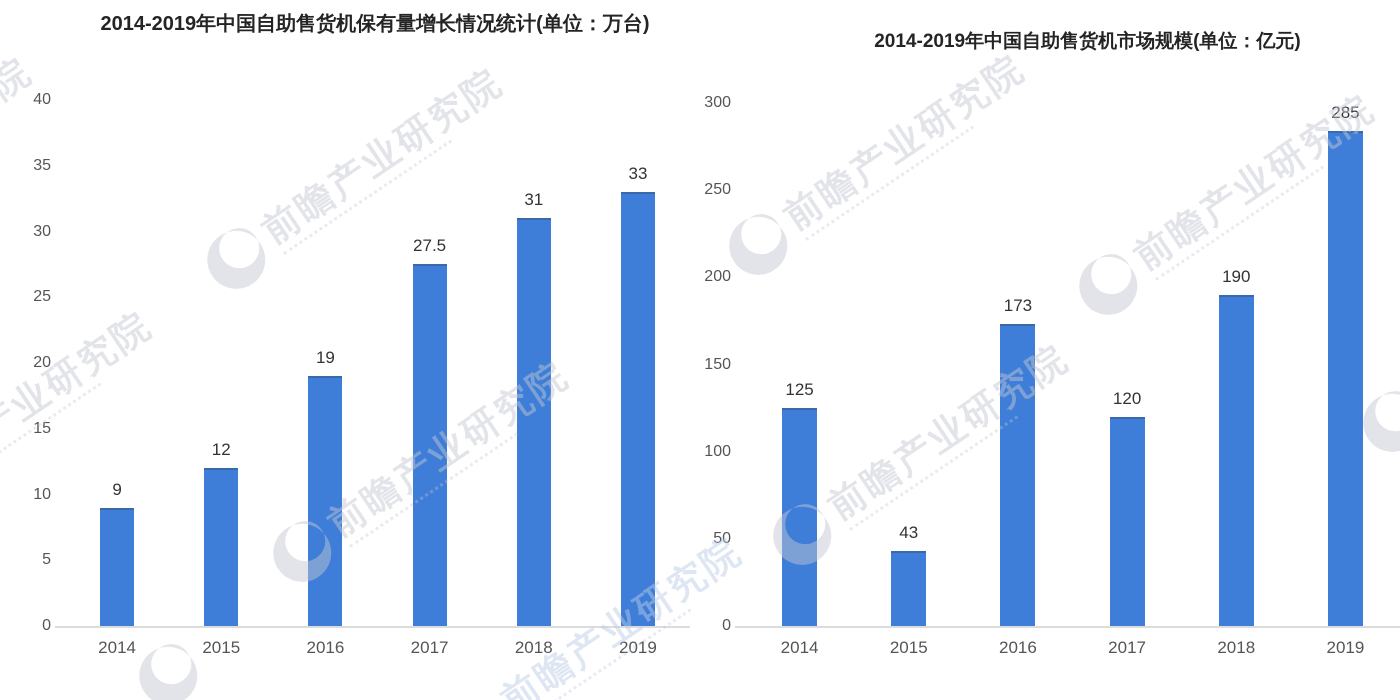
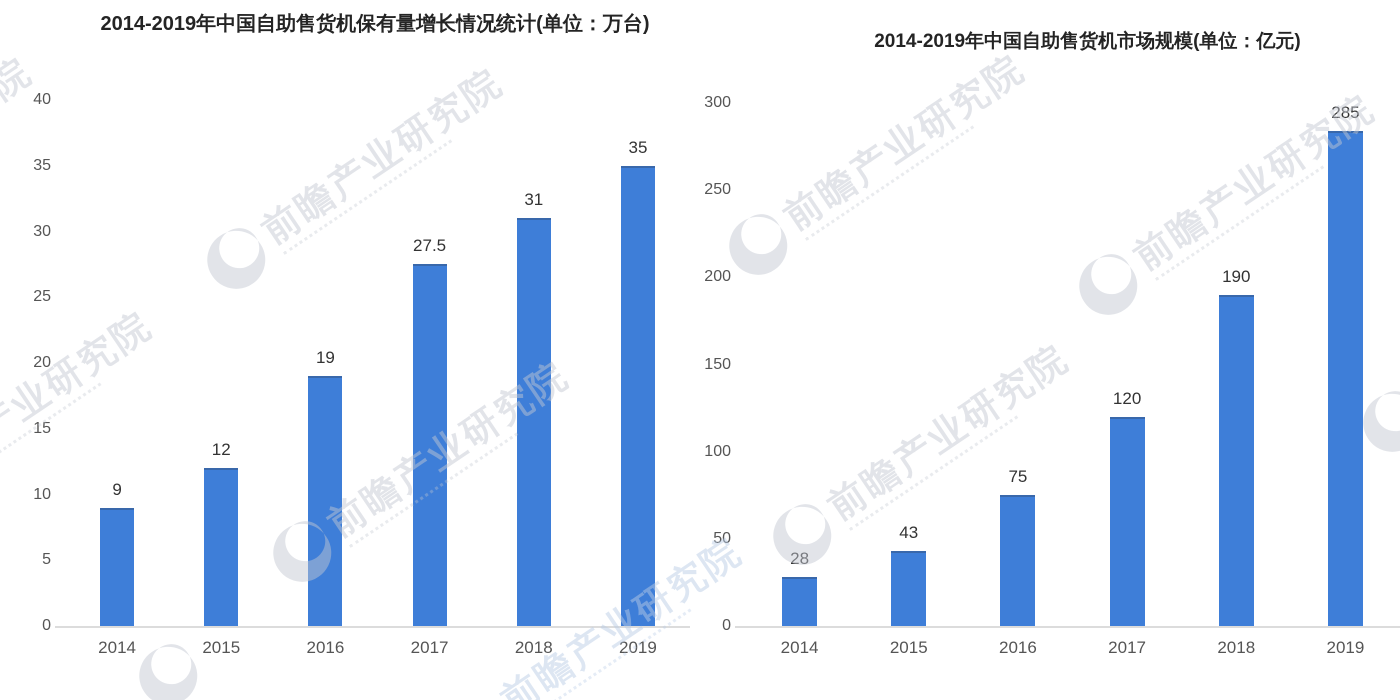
2014-2019年中国自助售货机保有量增长情况统计(单位：万台)/2019: 33 -> 35
2014-2019年中国自助售货机市场规模(单位：亿元)/2014: 125 -> 28
2014-2019年中国自助售货机市场规模(单位：亿元)/2016: 173 -> 75
